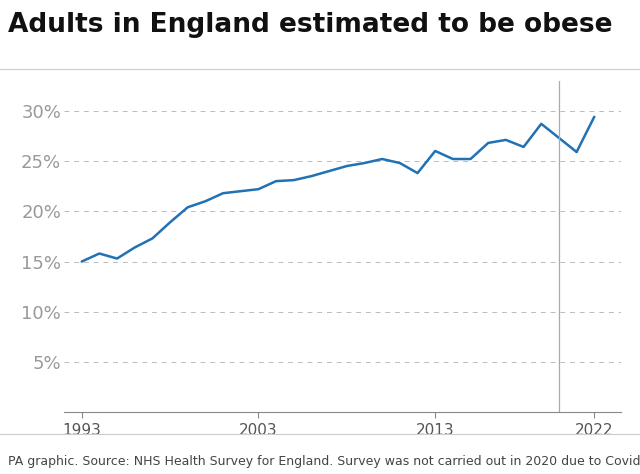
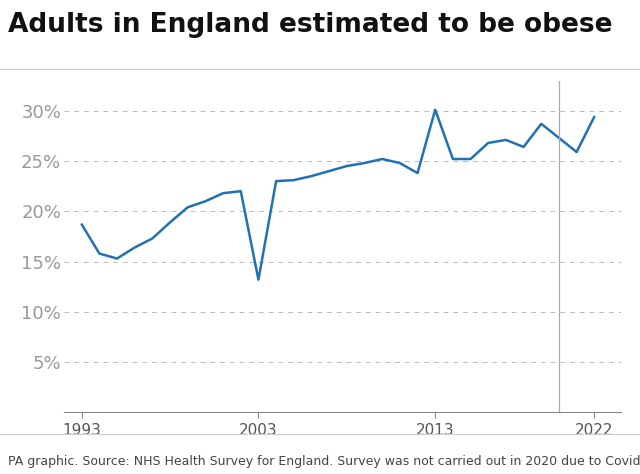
1993: 15.0% -> 18.7%
2003: 22.2% -> 13.2%
2013: 26.0% -> 30.1%
